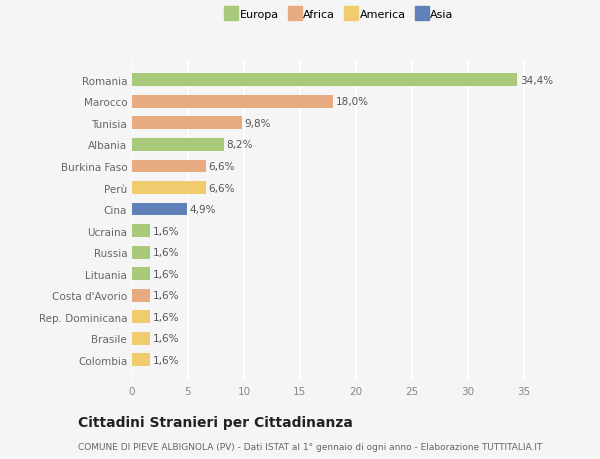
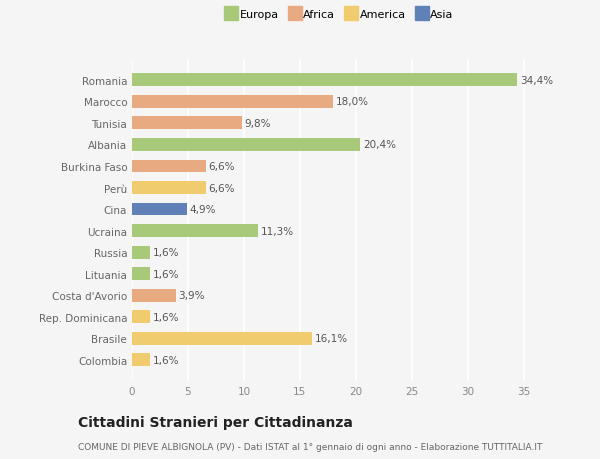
Albania: 8,2% -> 20,4%
Ucraina: 1,6% -> 11,3%
Costa d'Avorio: 1,6% -> 3,9%
Brasile: 1,6% -> 16,1%
